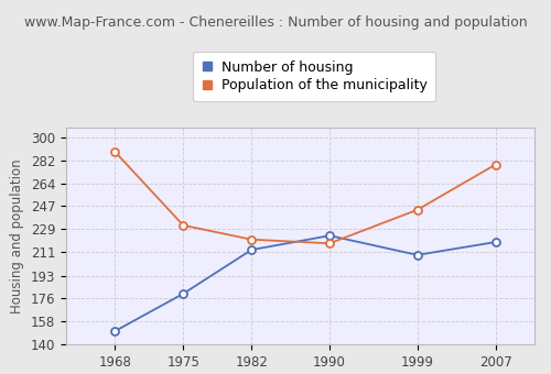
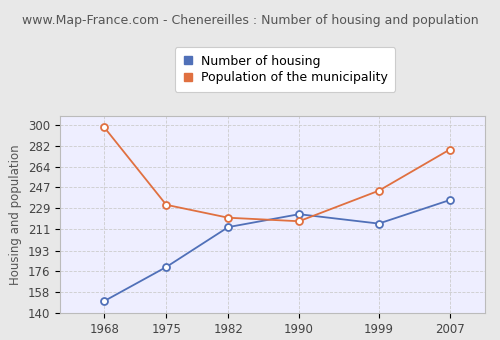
Population of the municipality/1968: 289 -> 298
Number of housing/1999: 209 -> 216
Number of housing/2007: 219 -> 236
